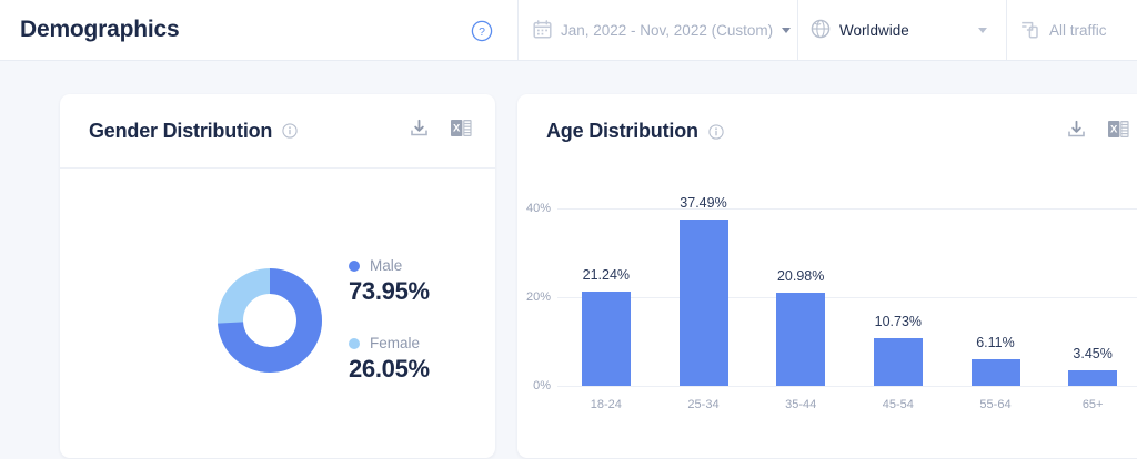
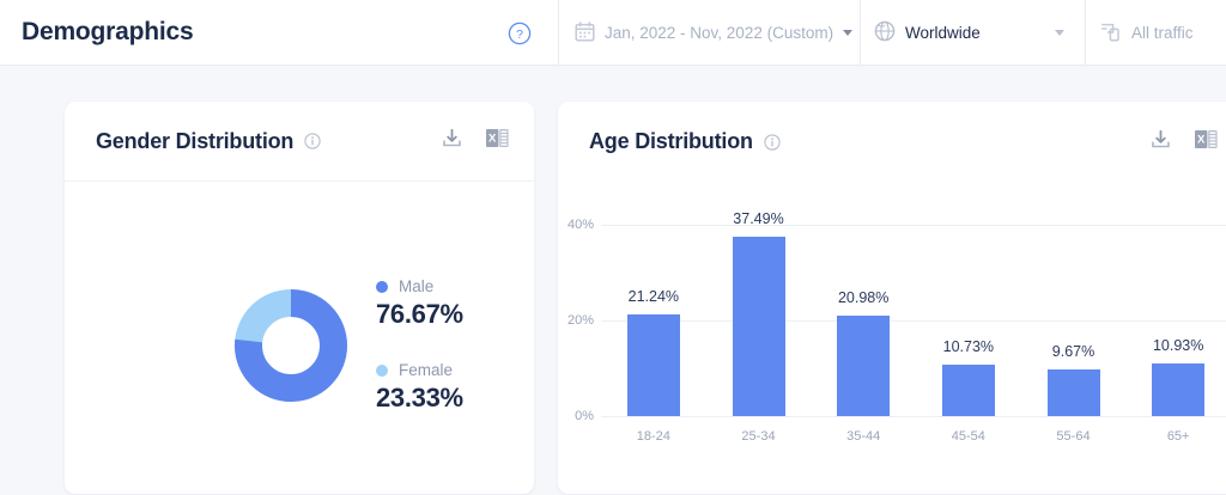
Gender Distribution/Male: 73.95% -> 76.67%
Gender Distribution/Female: 26.05% -> 23.33%
Age Distribution/55-64: 6.11% -> 9.67%
Age Distribution/65+: 3.45% -> 10.93%
